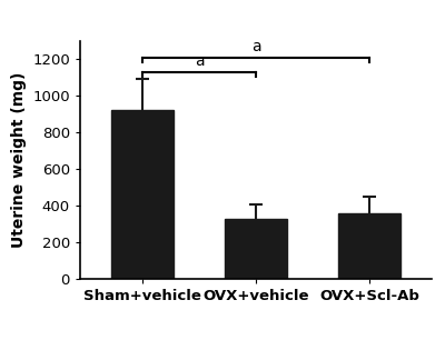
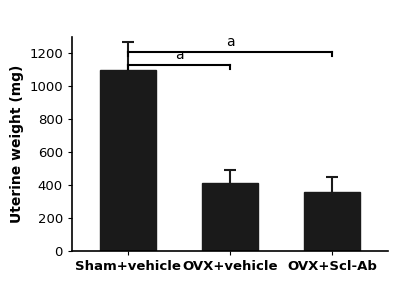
Sham+vehicle: 920 -> 1100
OVX+vehicle: 320 -> 410
